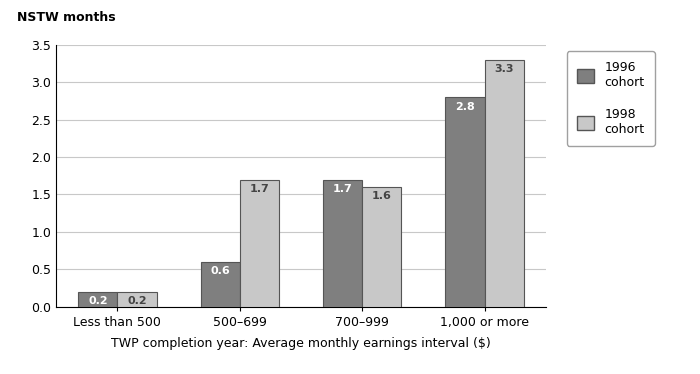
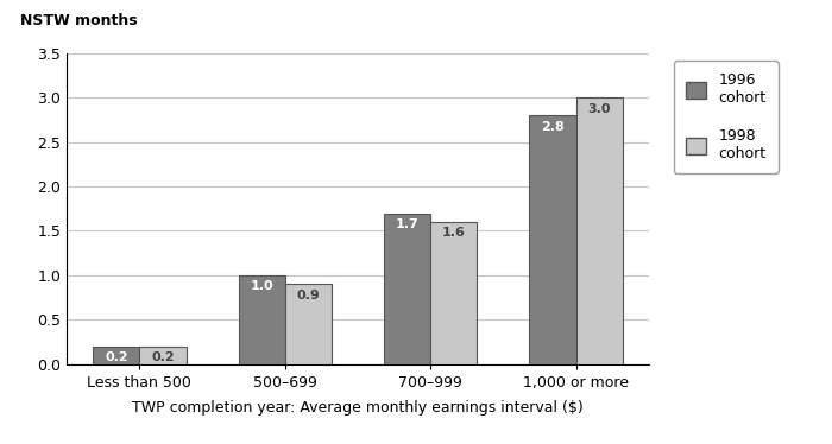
1996 cohort/500–699: 0.6 -> 1.0
1998 cohort/500–699: 1.7 -> 0.9
1998 cohort/1,000 or more: 3.3 -> 3.0
